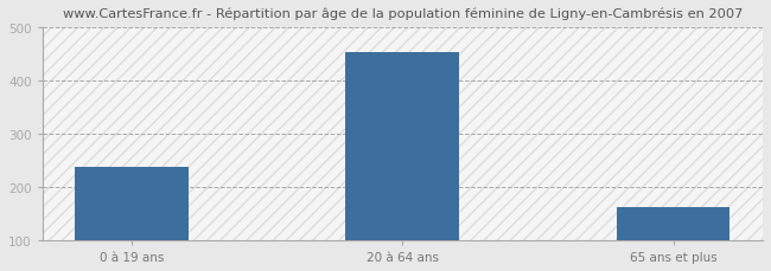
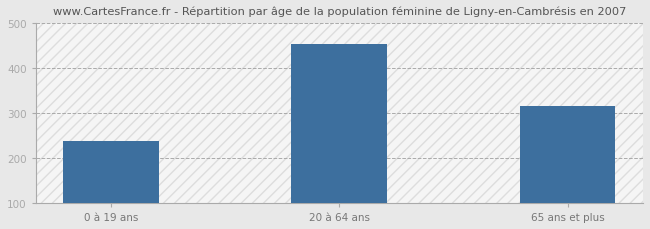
65 ans et plus: 163 -> 315
